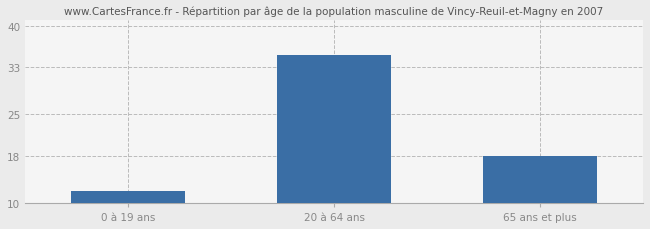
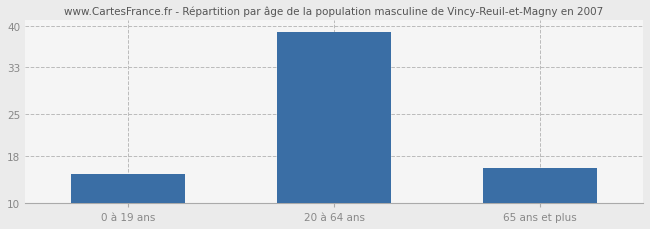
0 à 19 ans: 12 -> 15
20 à 64 ans: 35 -> 39
65 ans et plus: 18 -> 16
